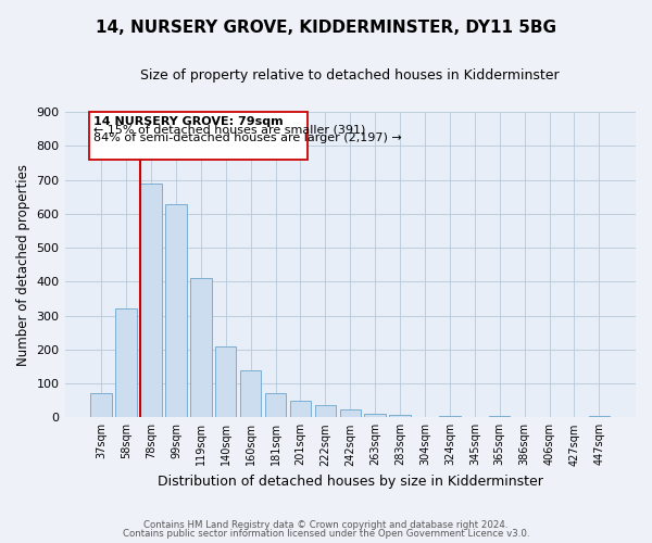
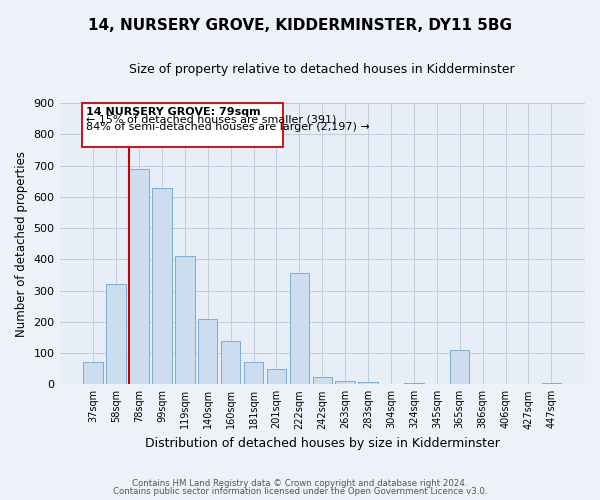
222sqm: 37 -> 355
365sqm: 5 -> 110
